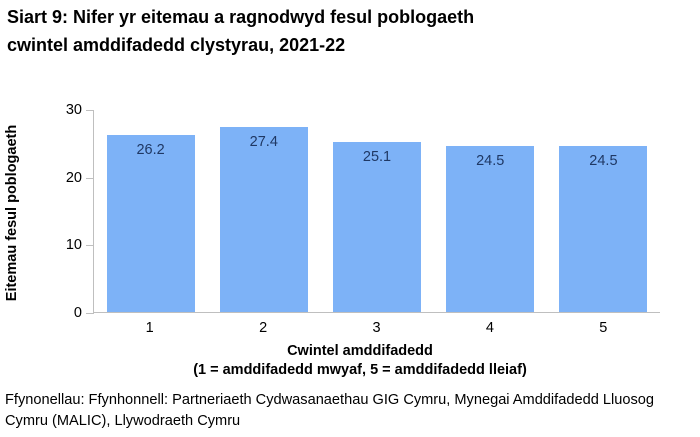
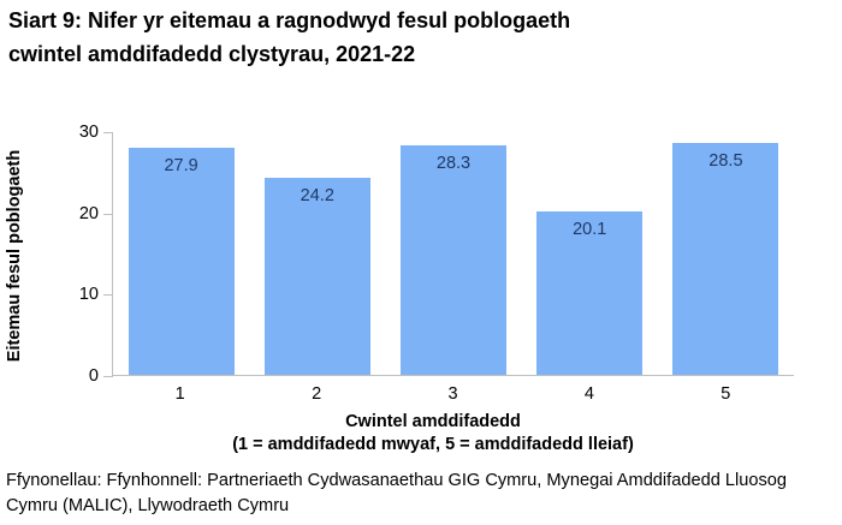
1: 26.2 -> 27.9
2: 27.4 -> 24.2
3: 25.1 -> 28.3
4: 24.5 -> 20.1
5: 24.5 -> 28.5
